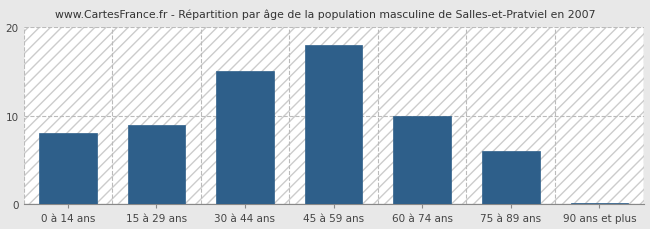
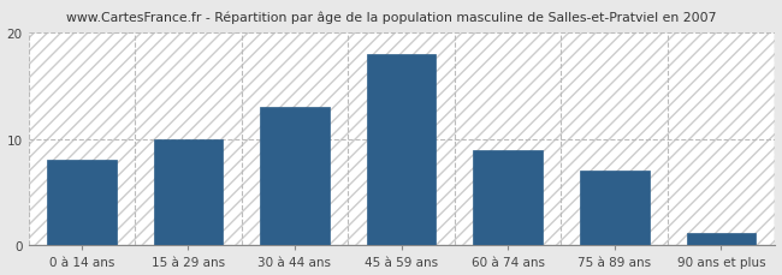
15 à 29 ans: 9.0 -> 10.0
30 à 44 ans: 15.0 -> 13.0
60 à 74 ans: 10.0 -> 9.0
75 à 89 ans: 6.0 -> 7.0
90 ans et plus: 0.2 -> 1.2
